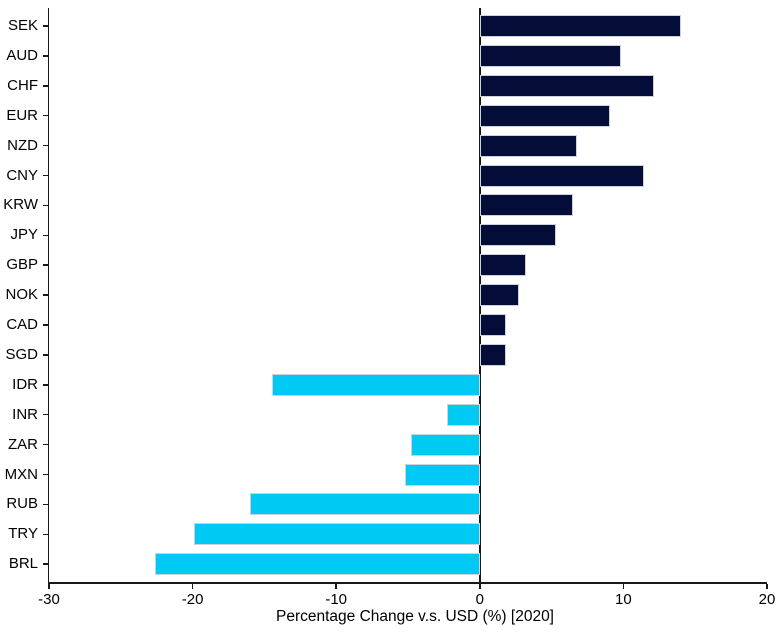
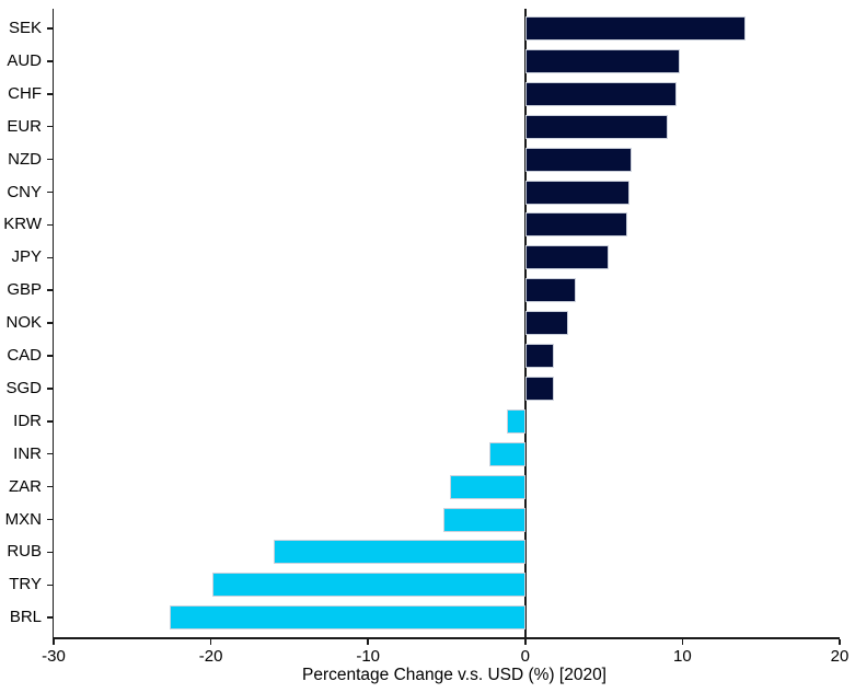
CHF: 12.1 -> 9.6
CNY: 11.4 -> 6.6
IDR: -14.5 -> -1.2
